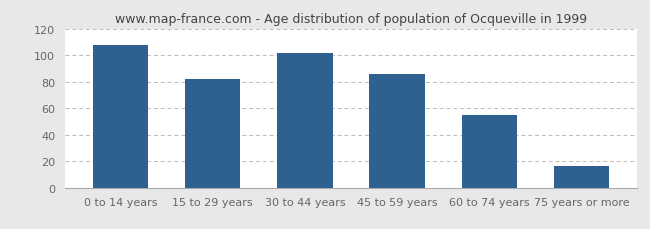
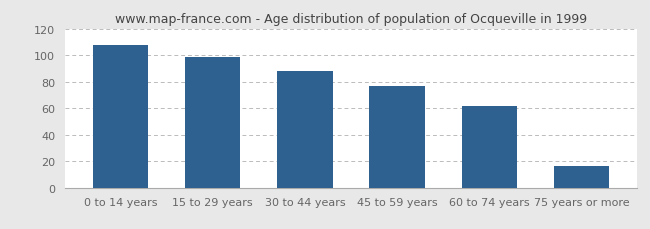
15 to 29 years: 82 -> 99
30 to 44 years: 102 -> 88
45 to 59 years: 86 -> 77
60 to 74 years: 55 -> 62
